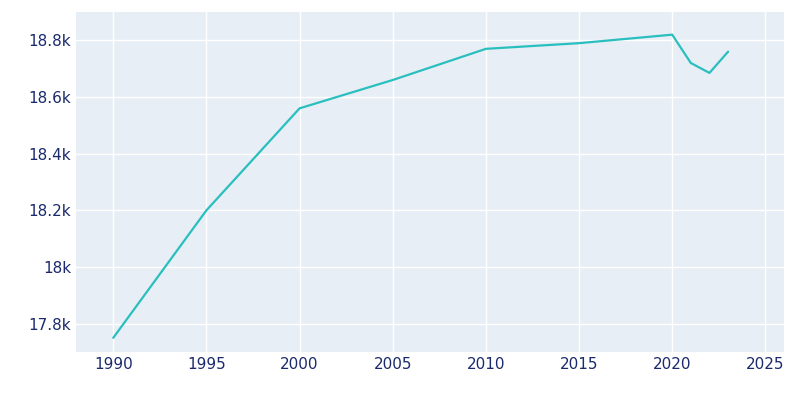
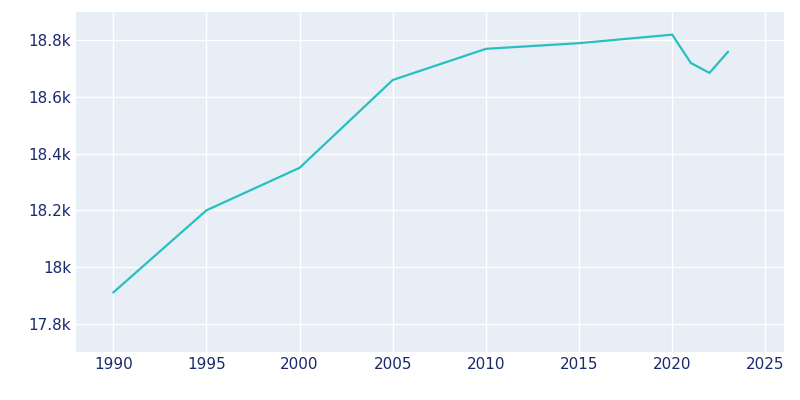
1990: 17.750k -> 17.910k
2000: 18.560k -> 18.350k
